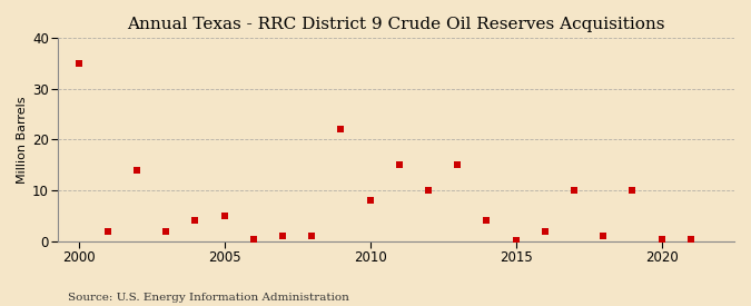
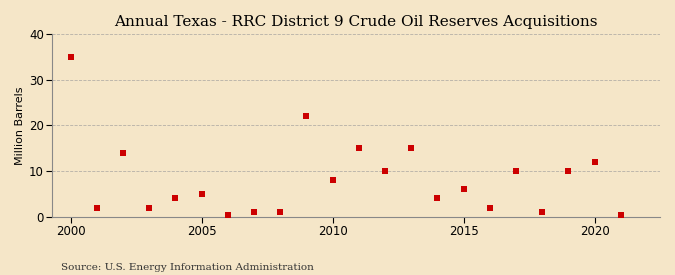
2015: 0.2 -> 6.0
2020: 0.3 -> 12.0
